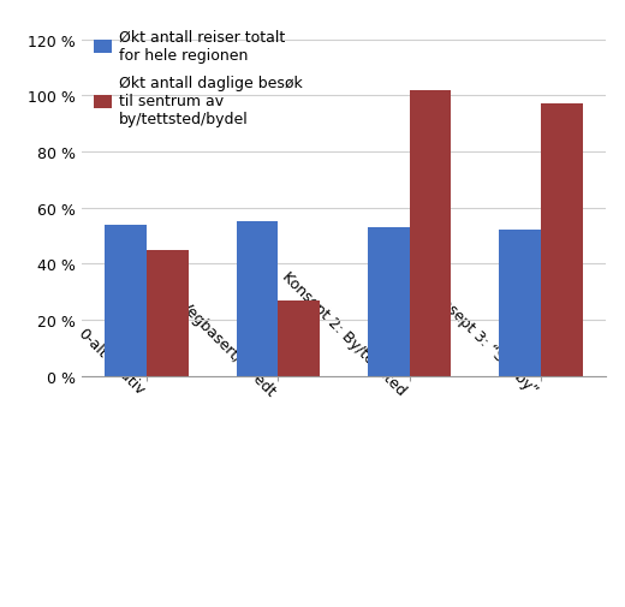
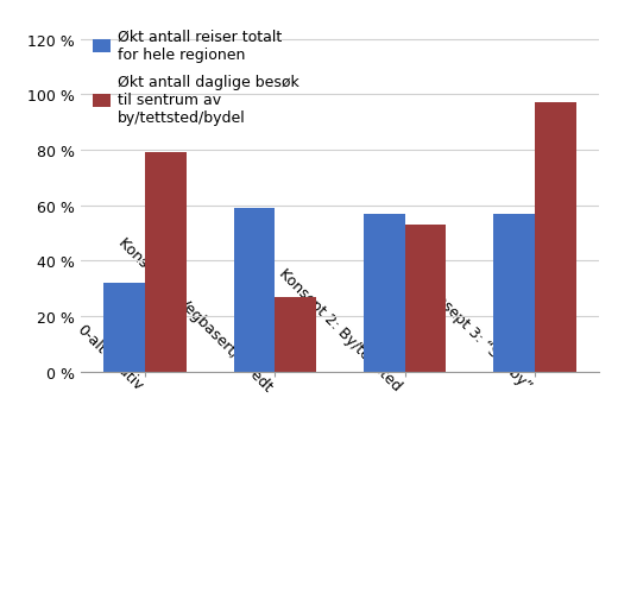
Økt antall reiser totalt for hele regionen/0-alternativ: 54 % -> 32 %
Økt antall daglige besøk til sentrum av by/tettsted/bydel/0-alternativ: 45 % -> 79 %
Økt antall reiser totalt for hele regionen/Konsept 1: Vegbasert/spredt: 55 % -> 59 %
Økt antall reiser totalt for hele regionen/Konsept 2: By/tettsted: 53 % -> 57 %
Økt antall daglige besøk til sentrum av by/tettsted/bydel/Konsept 2: By/tettsted: 102 % -> 53 %
Økt antall reiser totalt for hele regionen/Konsept 3: “Storby”: 52 % -> 57 %
